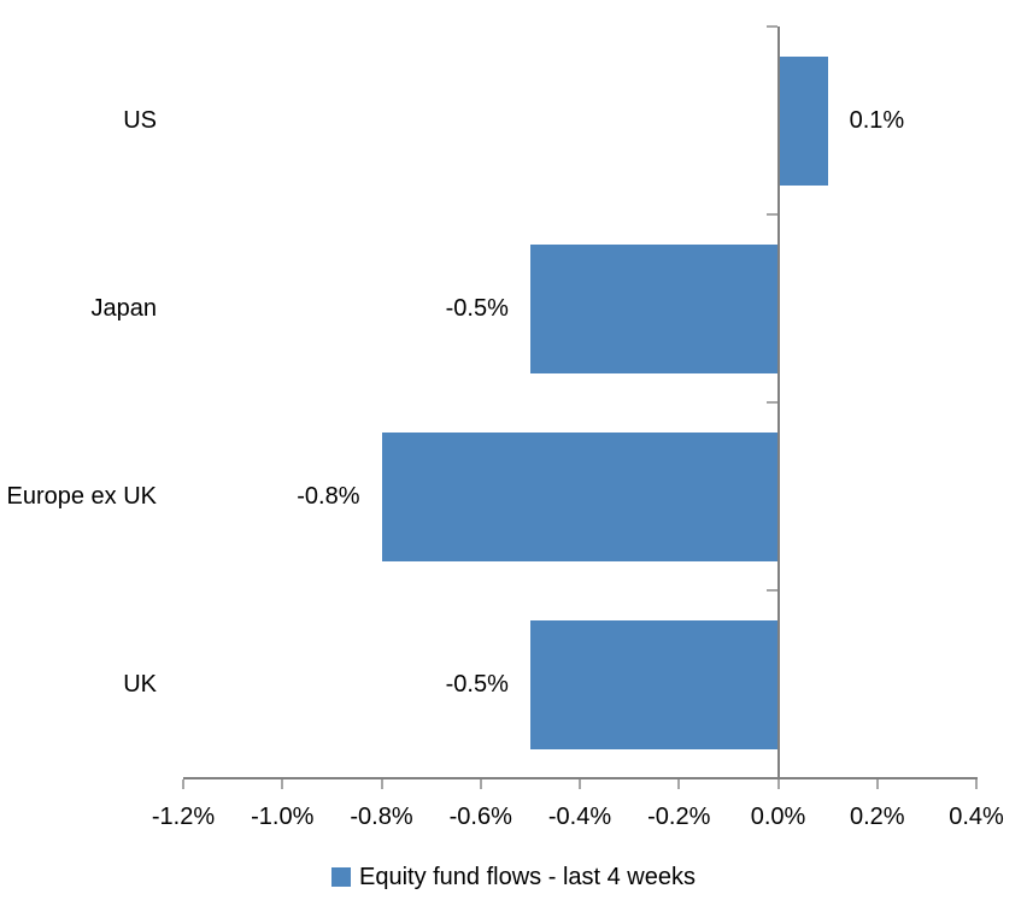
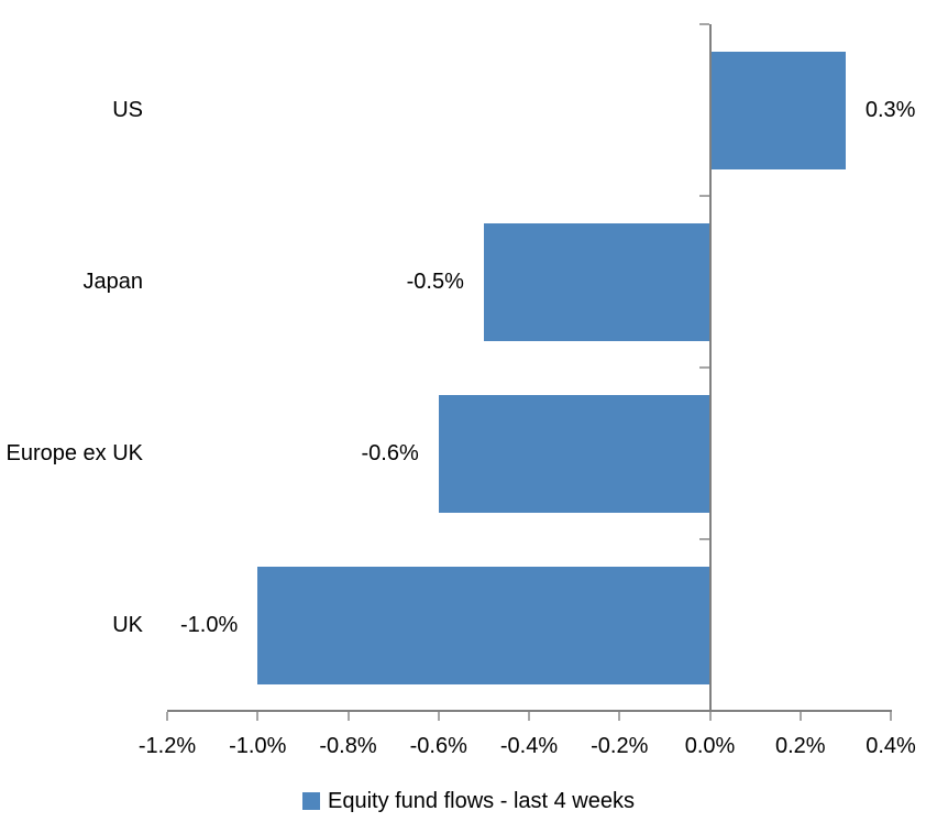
US: 0.1% -> 0.3%
Europe ex UK: -0.8% -> -0.6%
UK: -0.5% -> -1.0%
